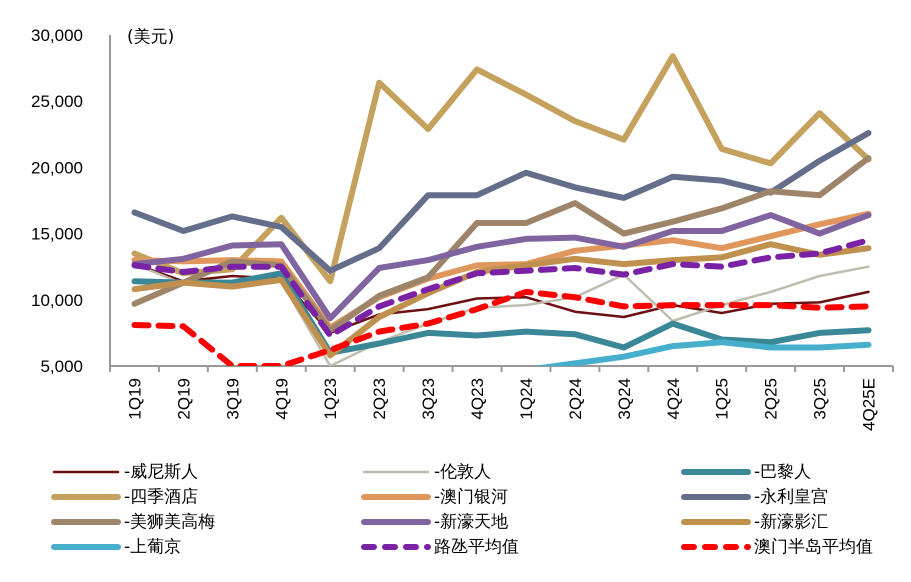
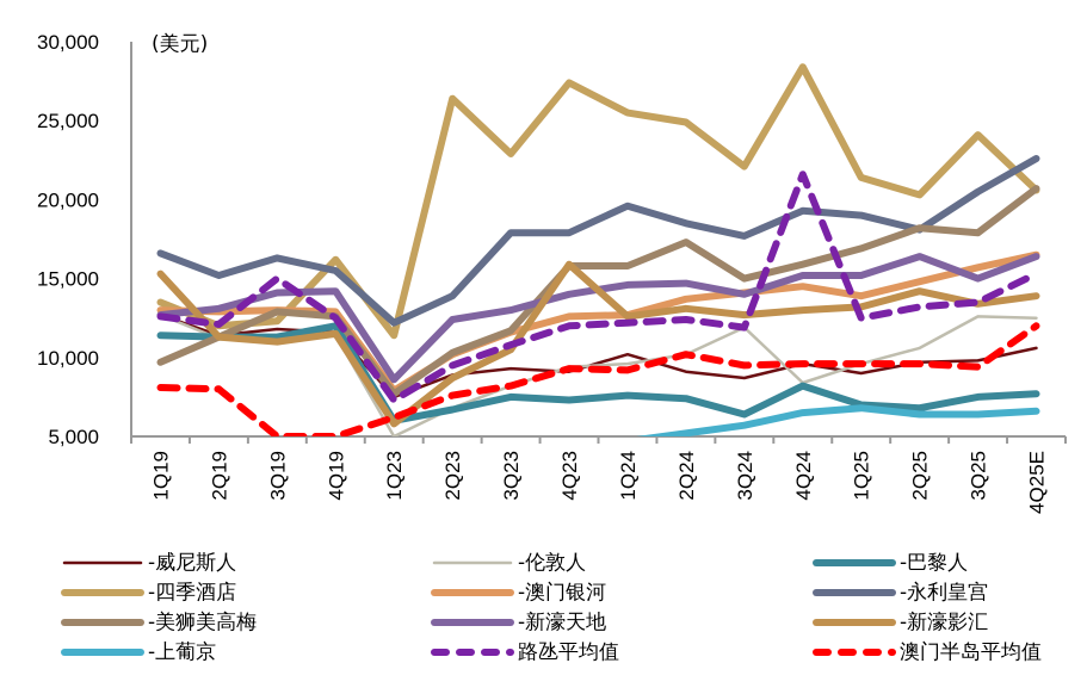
-新濠影汇/1Q19: 10800 -> 15300
路氹平均值/3Q19: 12500 -> 15000
-威尼斯人/4Q23: 10100 -> 9100
-新濠影汇/4Q23: 12100 -> 15900
澳门半岛平均值/1Q24: 10600 -> 9200
-四季酒店/2Q24: 23500 -> 24900
路氹平均值/4Q24: 12700 -> 21600
-伦敦人/3Q25: 11800 -> 12600
路氹平均值/4Q25E: 14500 -> 15300
澳门半岛平均值/4Q25E: 9500 -> 12000
